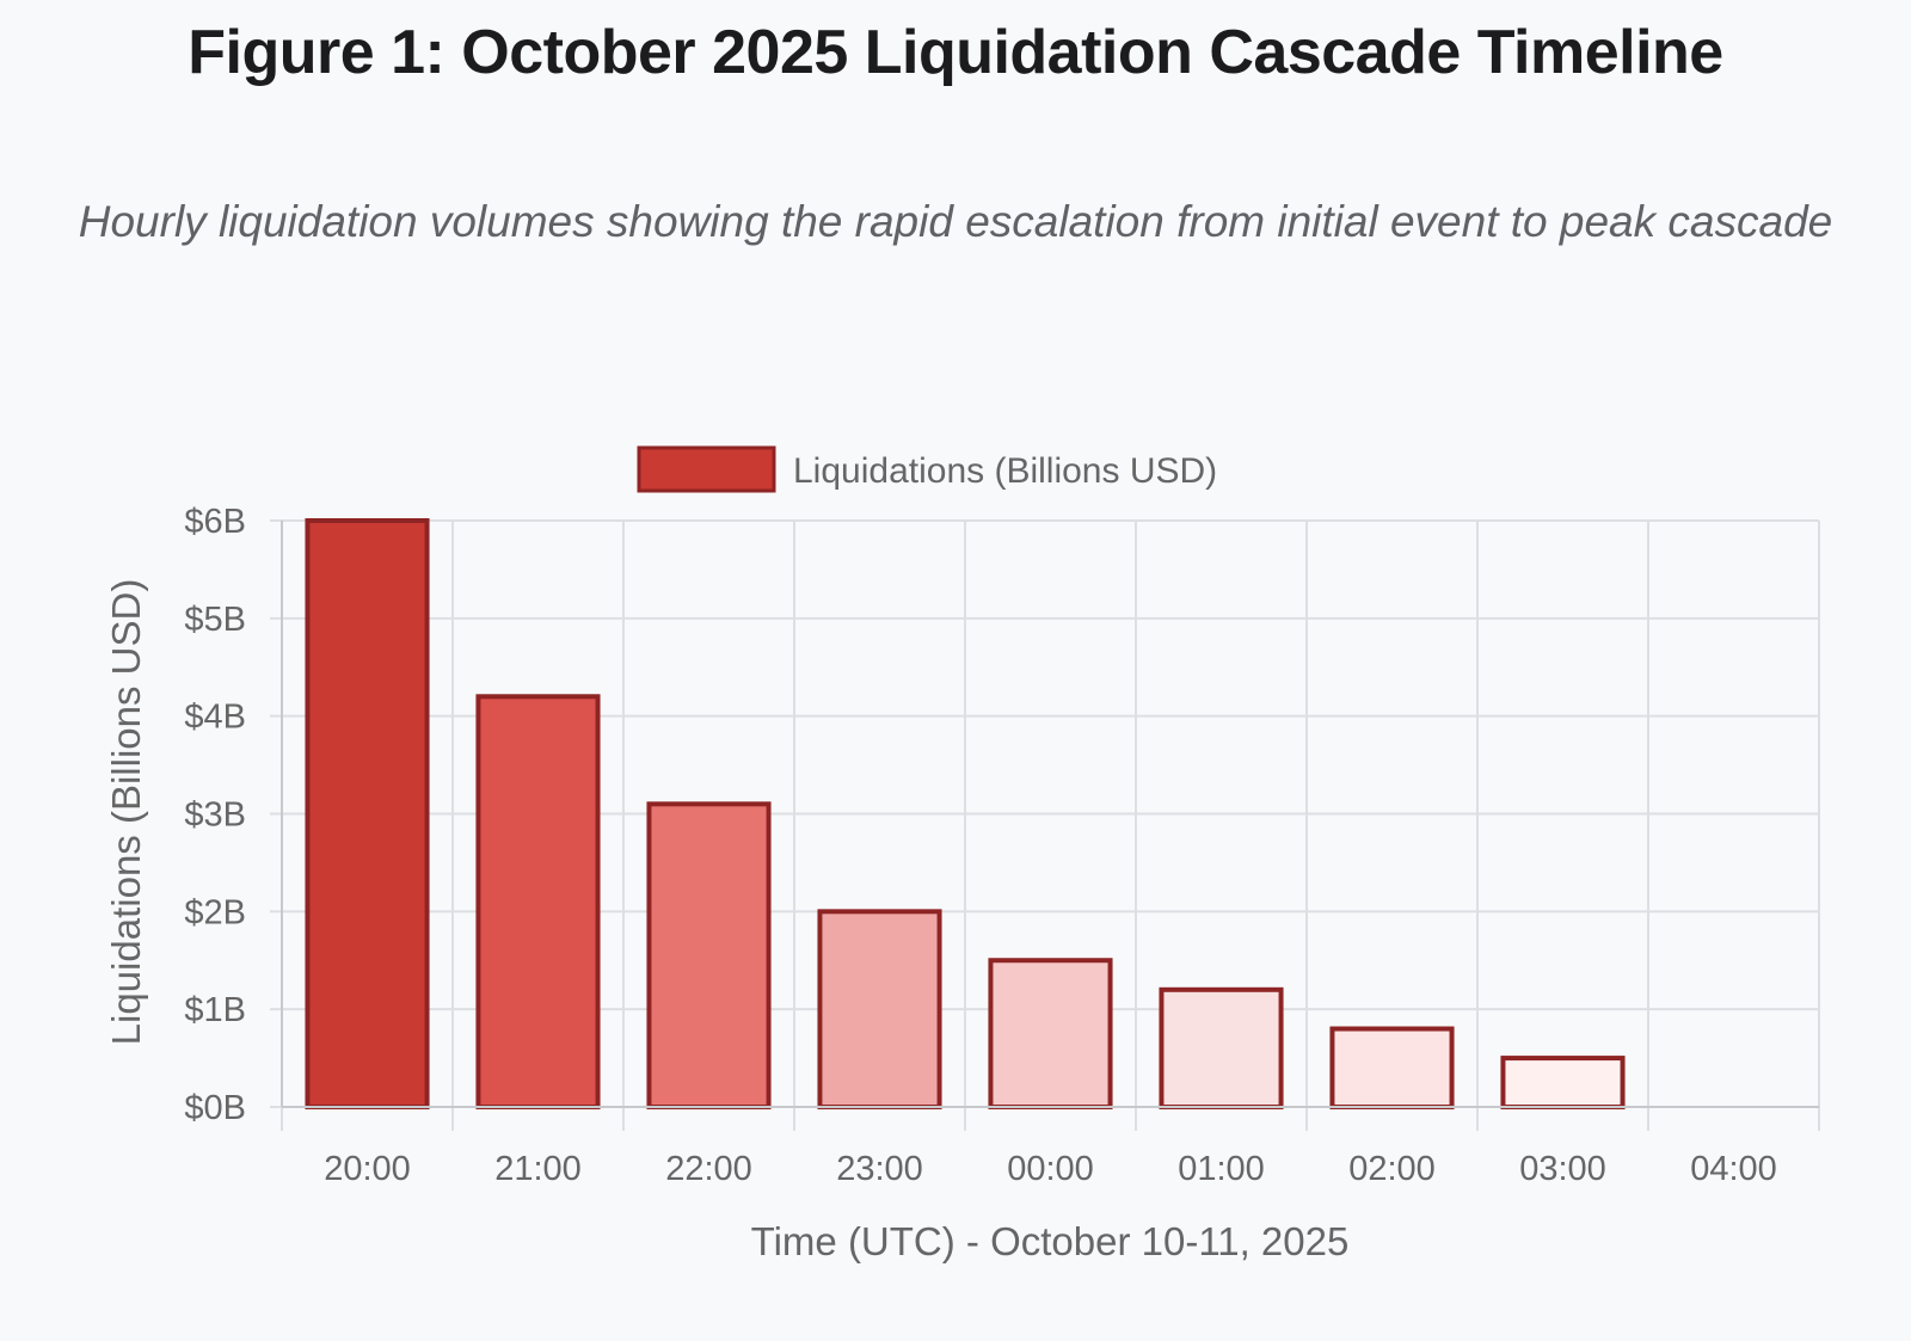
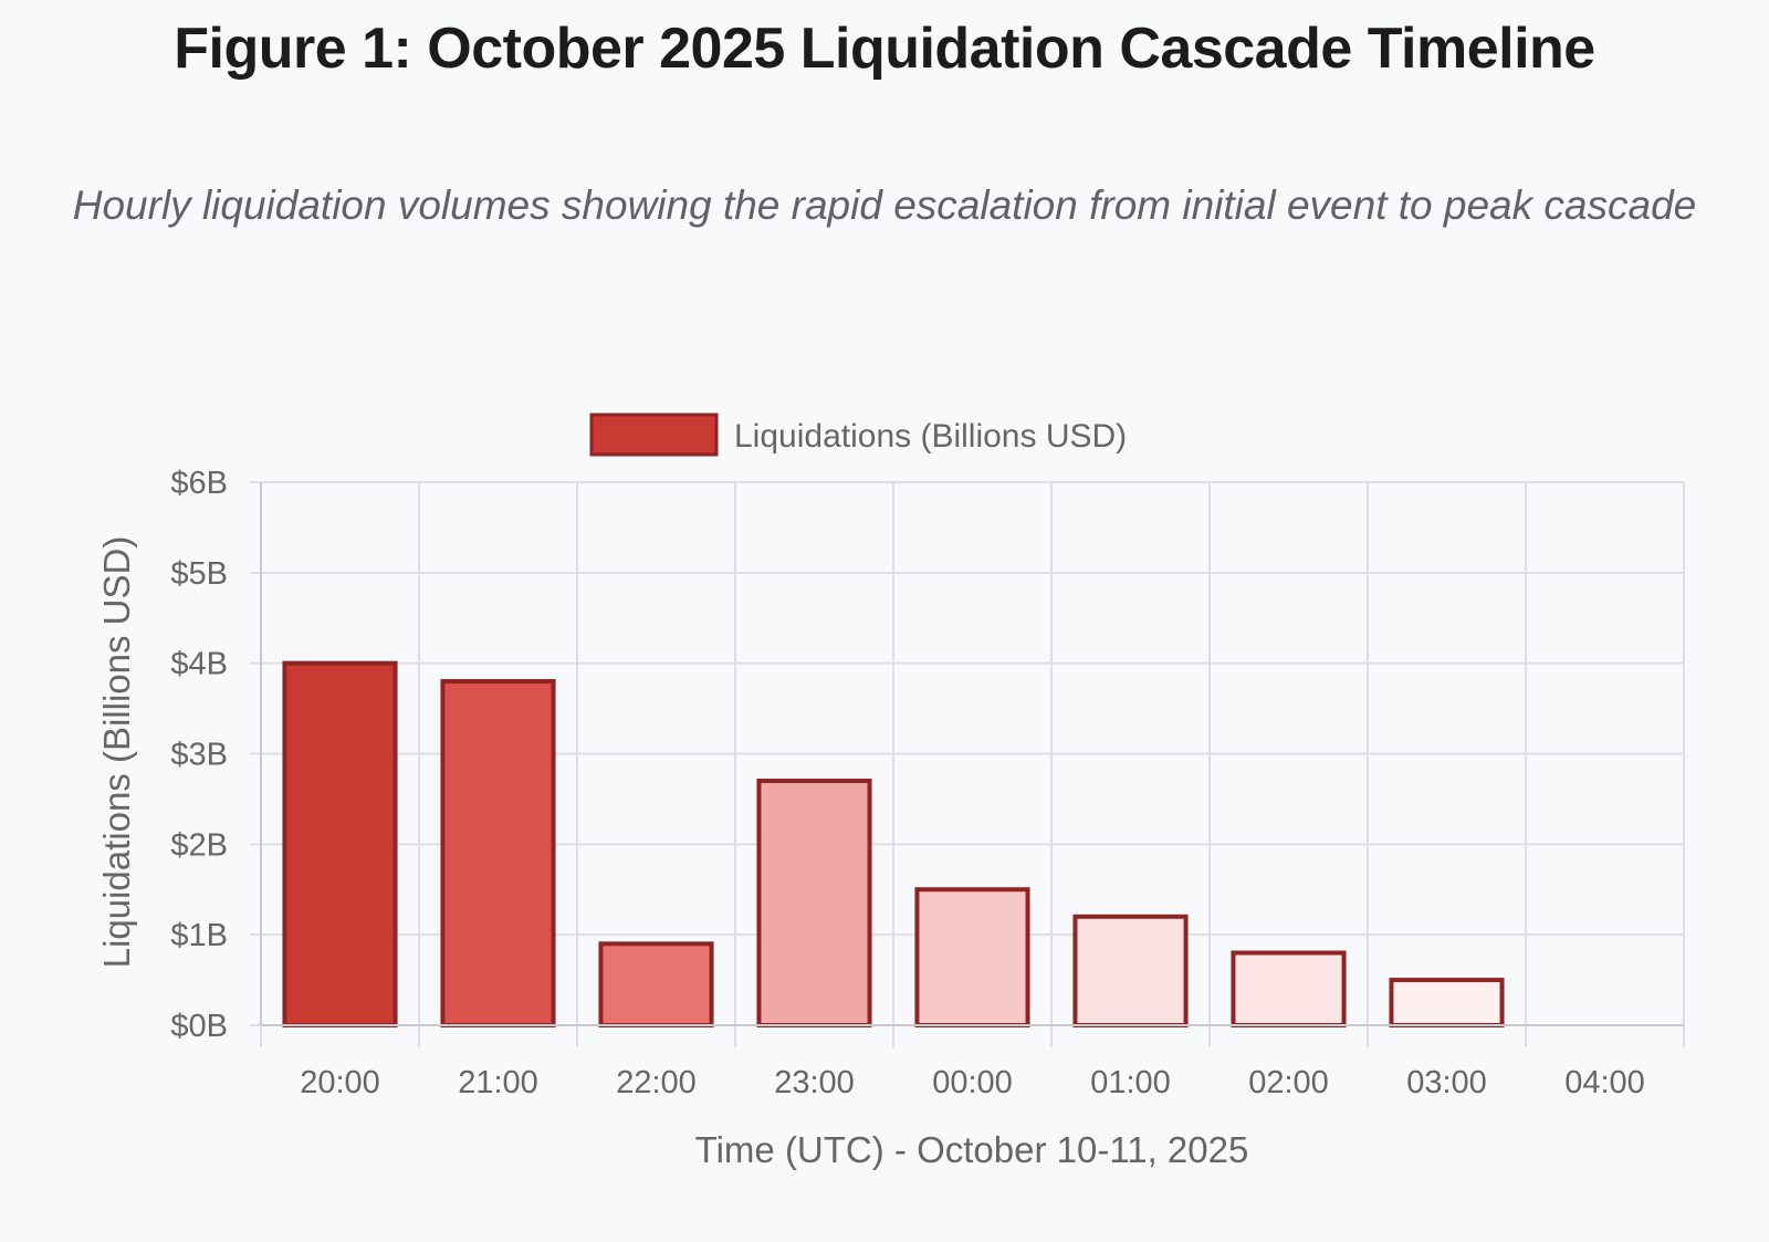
20:00: $6.0B -> $4.0B
21:00: $4.2B -> $3.8B
22:00: $3.1B -> $0.9B
23:00: $2.0B -> $2.7B
